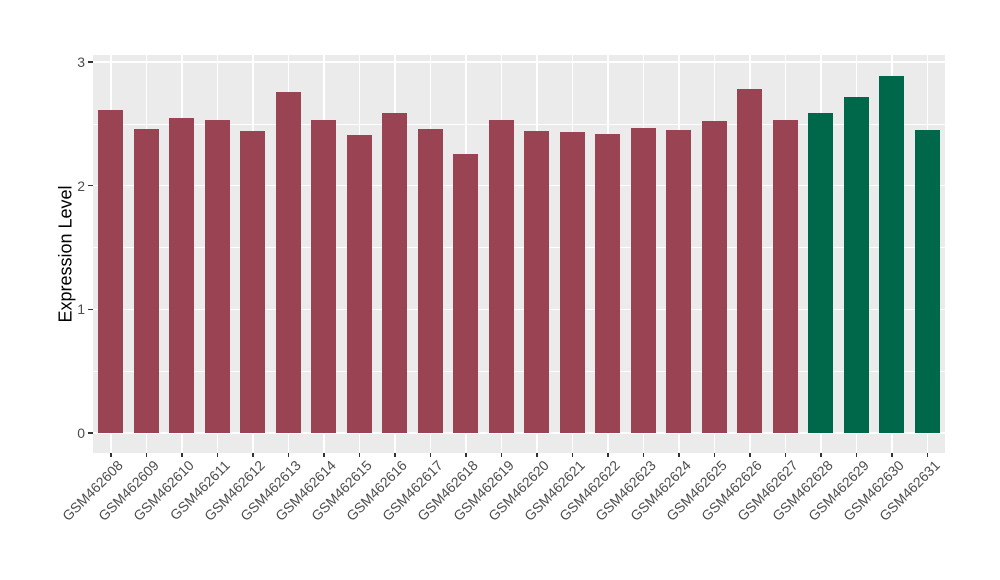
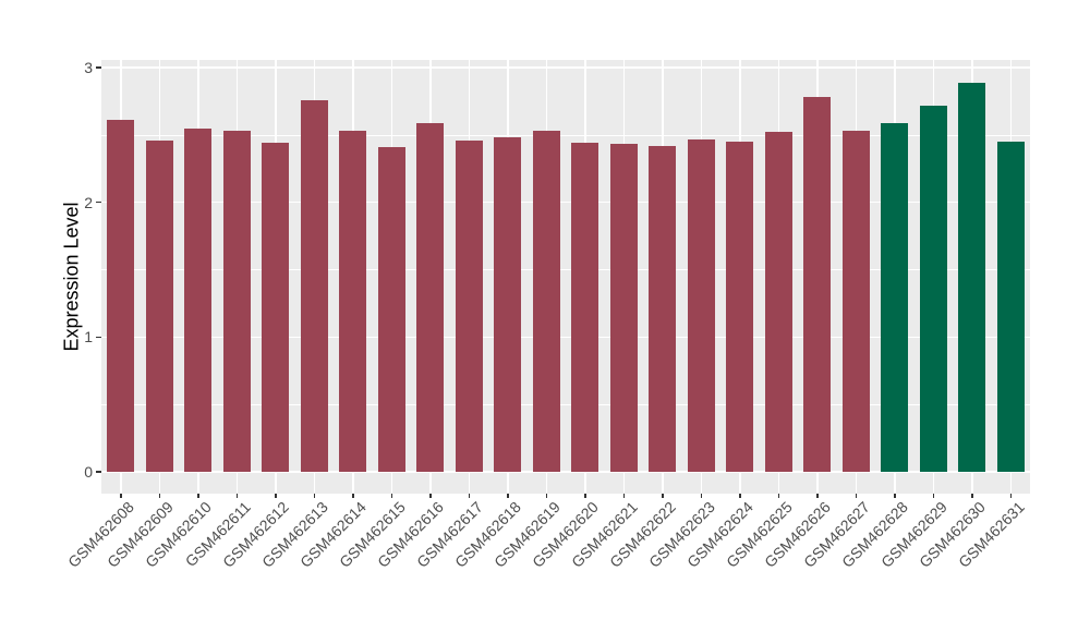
GSM462618: 2.26 -> 2.48
